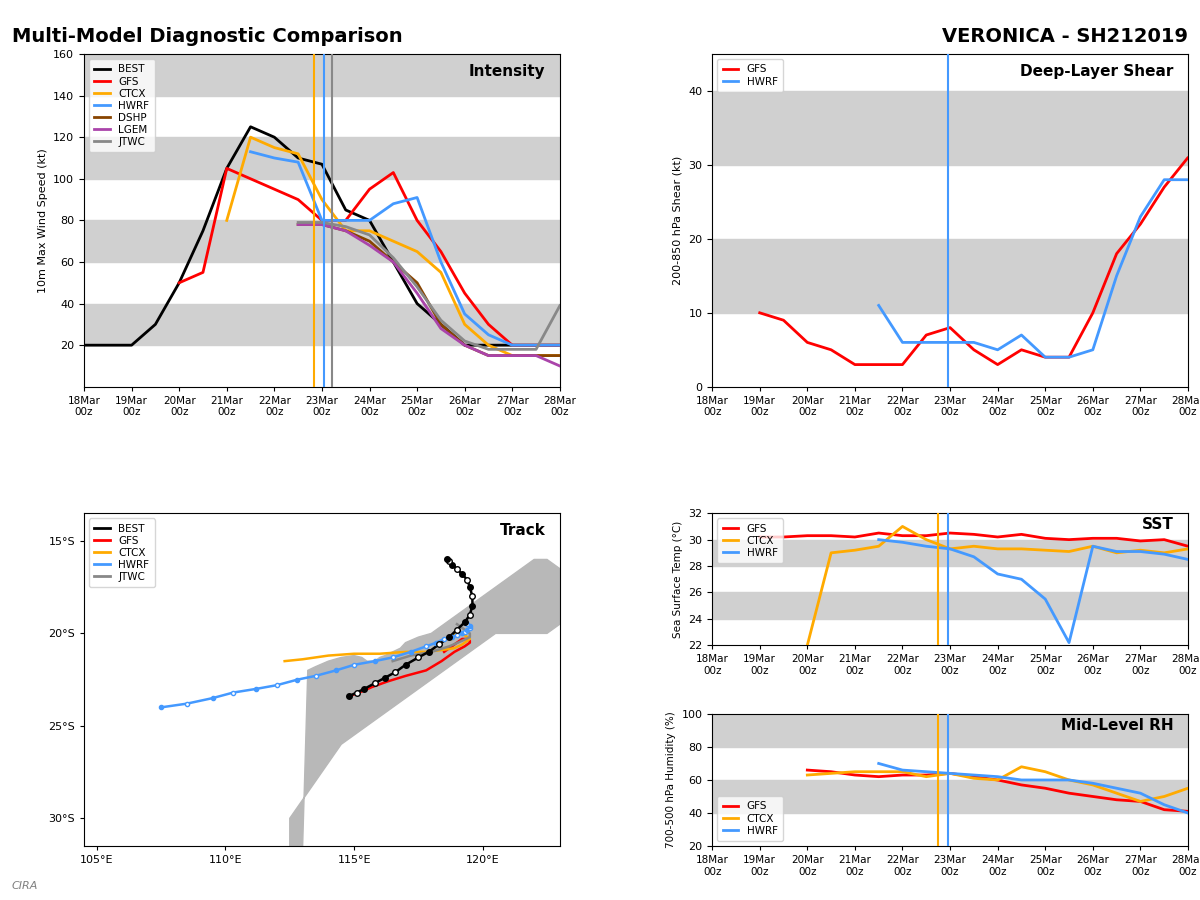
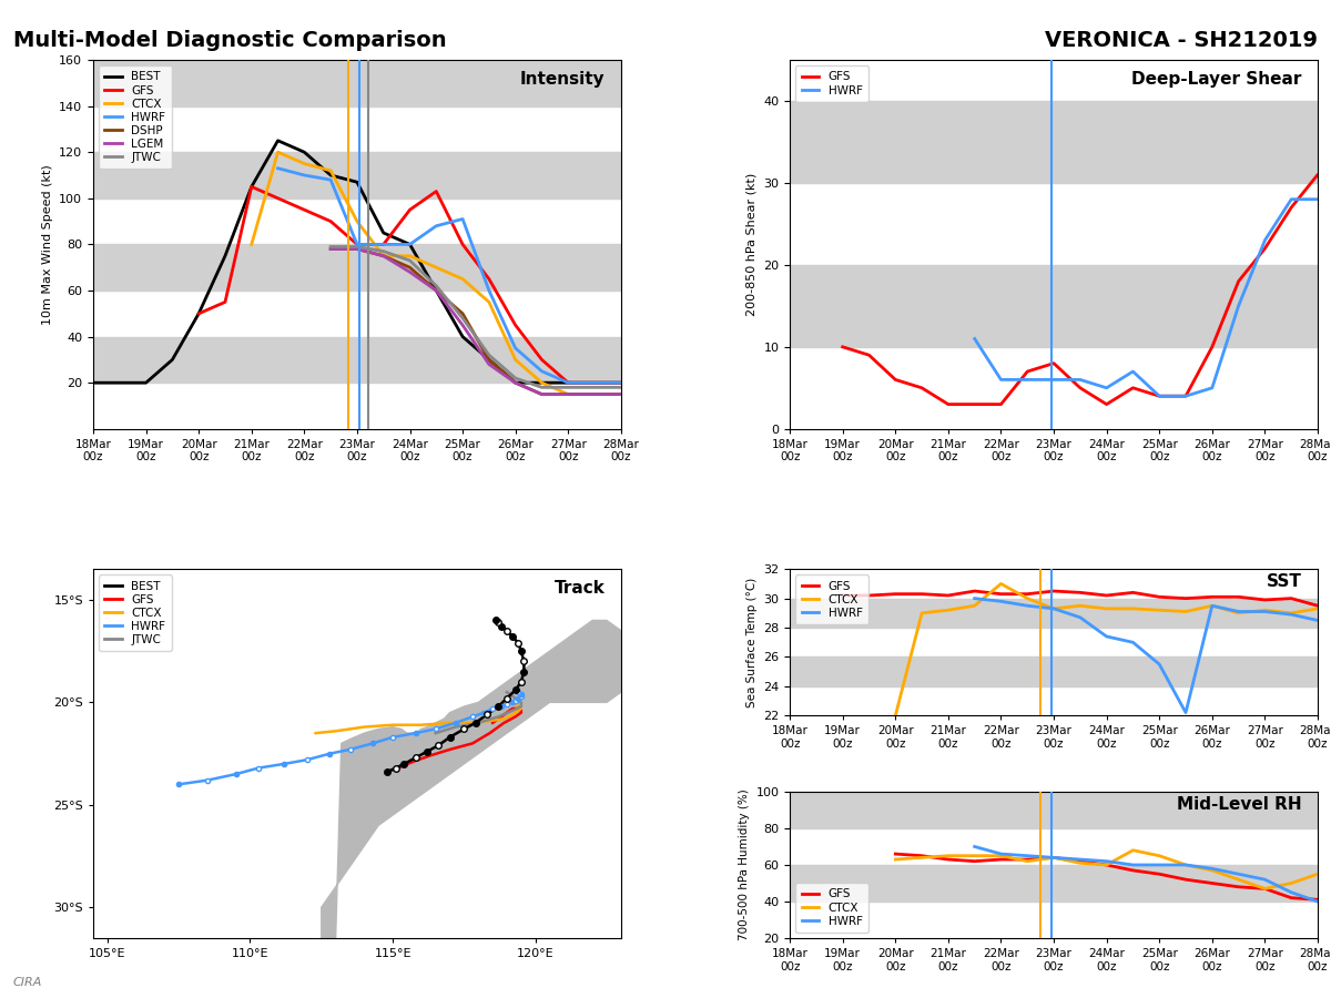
LGEM/28Mar 00z: 10 -> 15
JTWC/28Mar 00z: 39 -> 18
